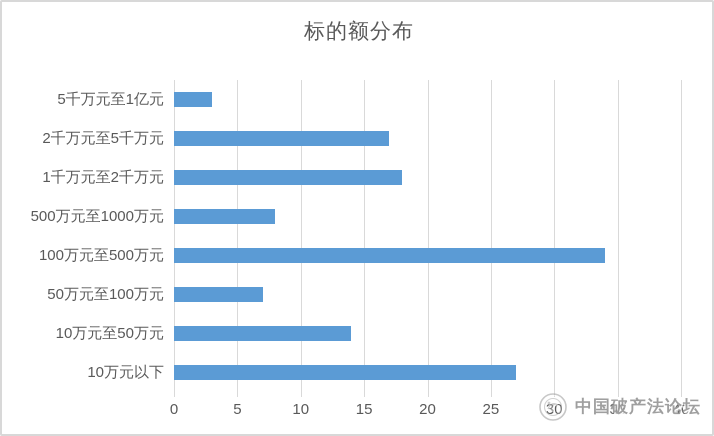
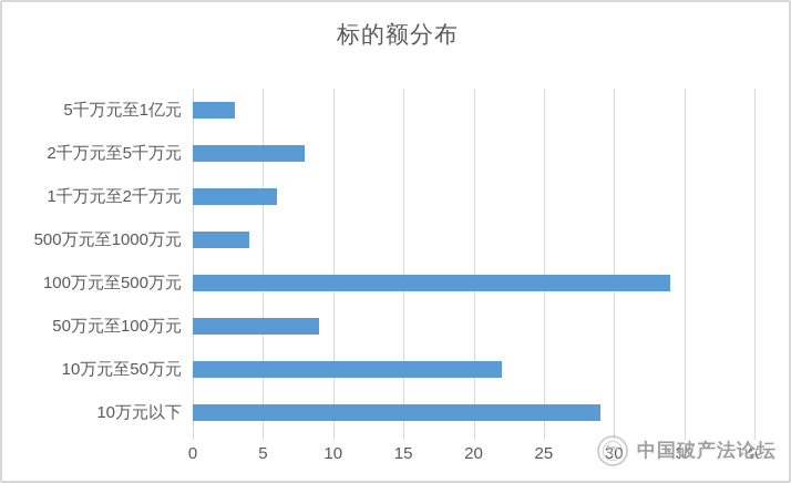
2千万元至5千万元: 17 -> 8
1千万元至2千万元: 18 -> 6
500万元至1000万元: 8 -> 4
50万元至100万元: 7 -> 9
10万元至50万元: 14 -> 22
10万元以下: 27 -> 29
